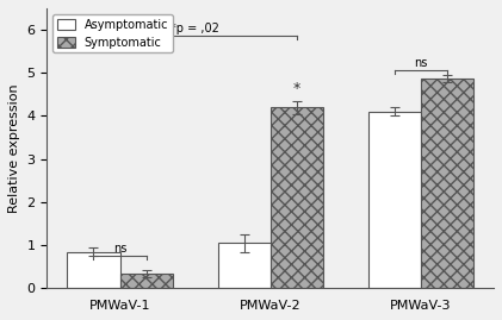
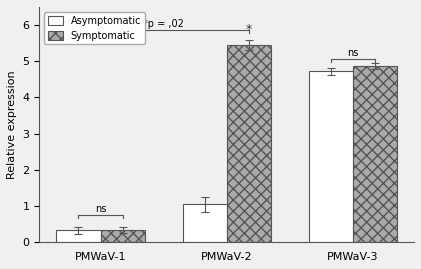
Asymptomatic/PMWaV-1: 0.85 -> 0.33
Symptomatic/PMWaV-2: 4.20 -> 5.45
Asymptomatic/PMWaV-3: 4.10 -> 4.72
